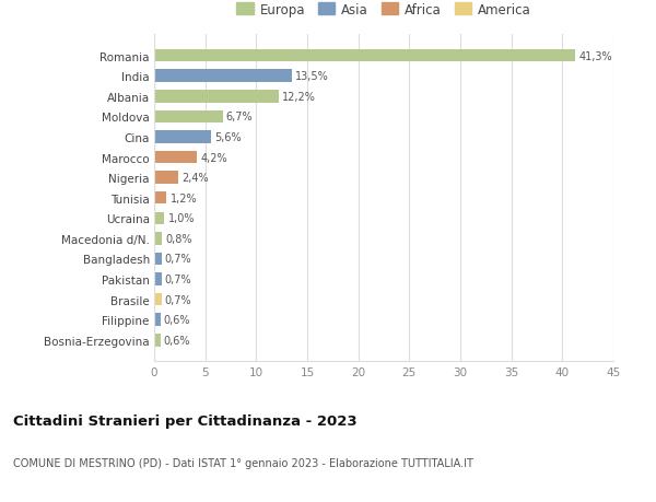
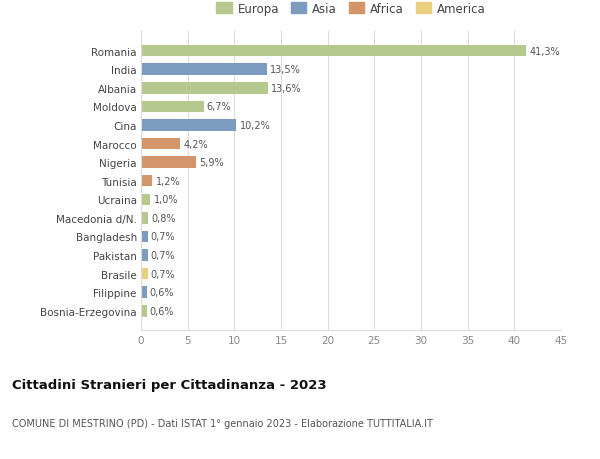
Albania: 12,2% -> 13,6%
Cina: 5,6% -> 10,2%
Nigeria: 2,4% -> 5,9%
